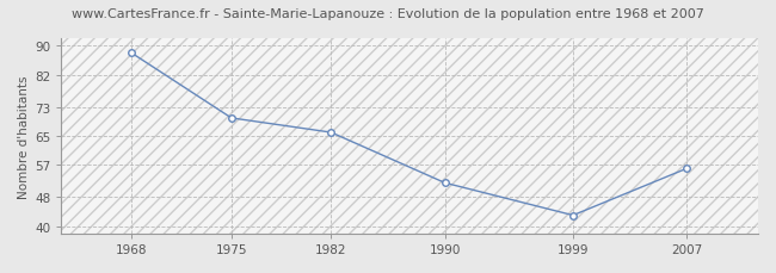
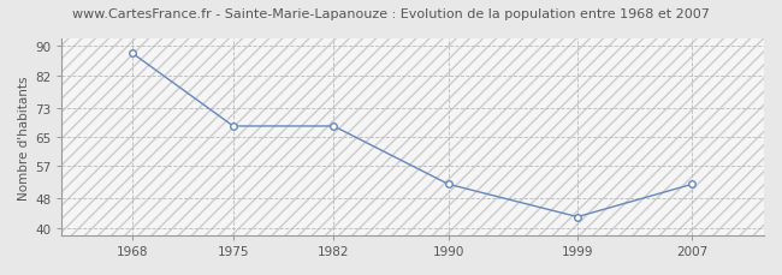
1975: 70 -> 68
1982: 66 -> 68
2007: 56 -> 52
